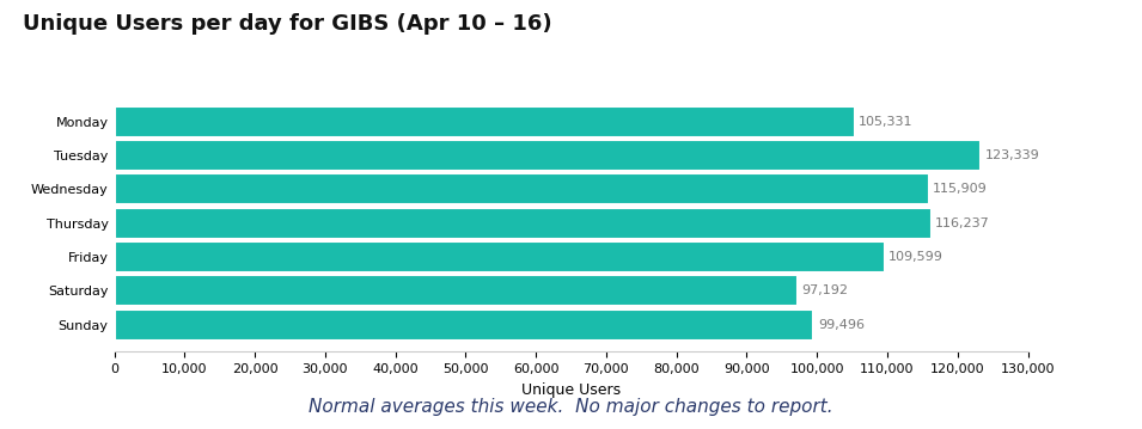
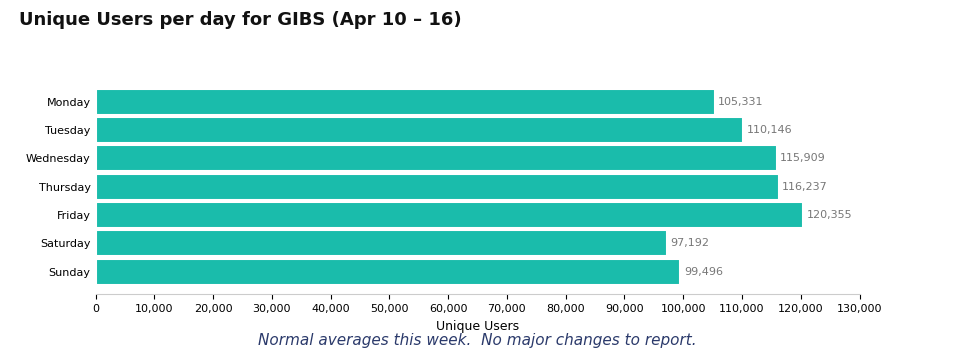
Tuesday: 123,339 -> 110,146
Friday: 109,599 -> 120,355
